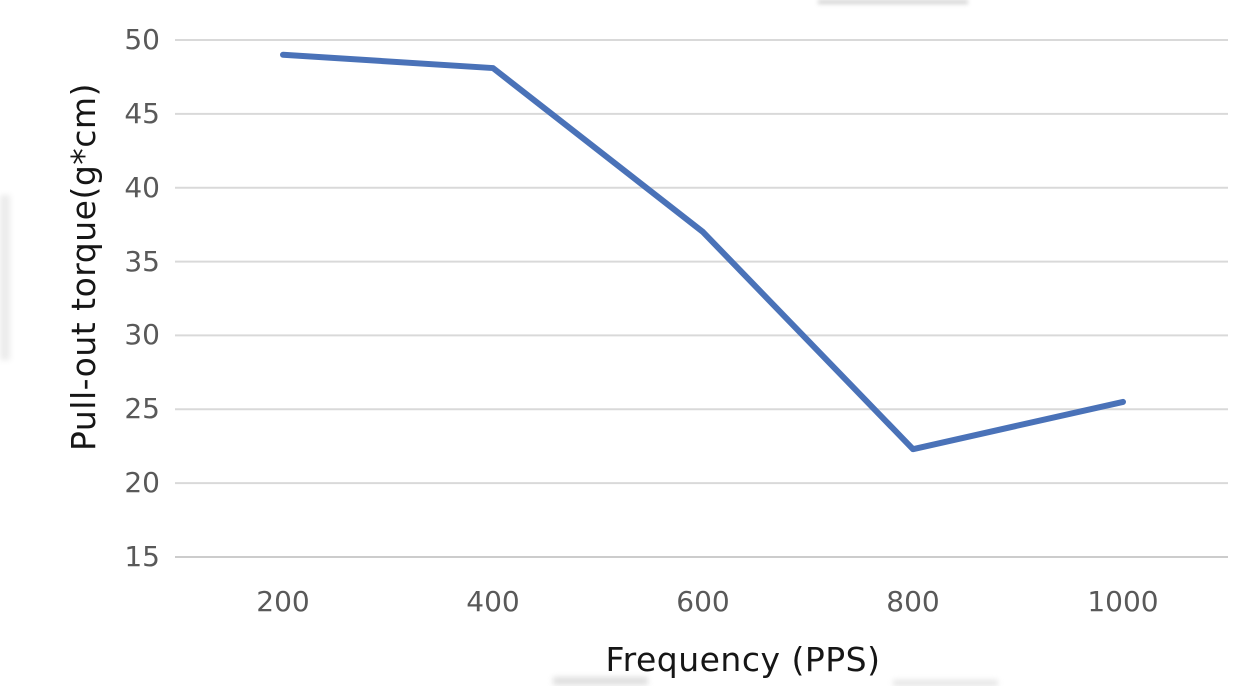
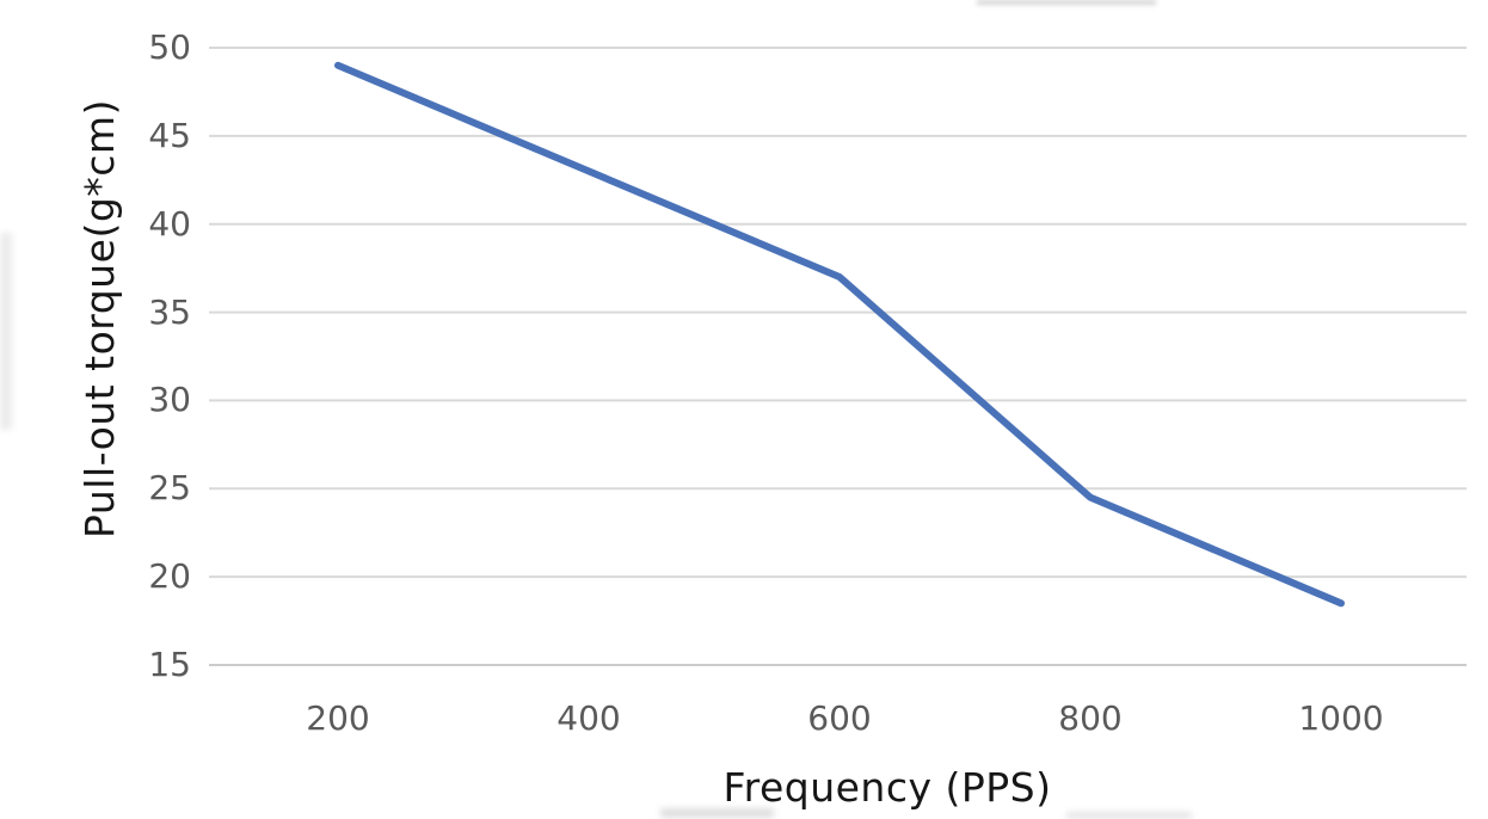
400: 48.1 -> 43.0
800: 22.3 -> 24.5
1000: 25.5 -> 18.5
